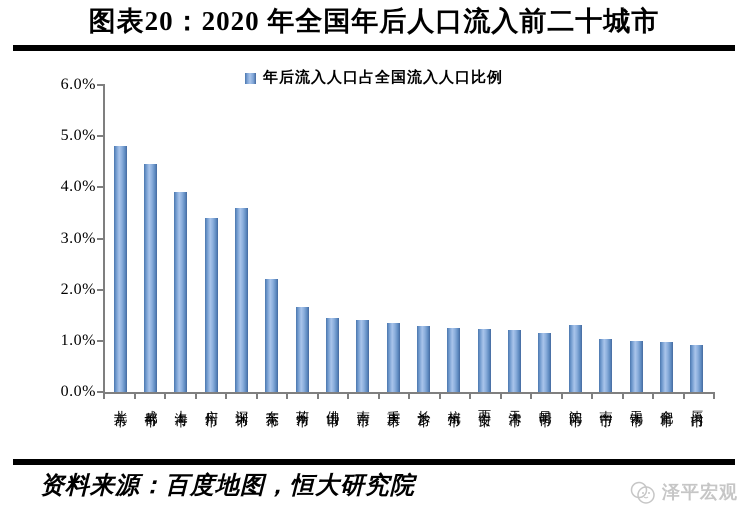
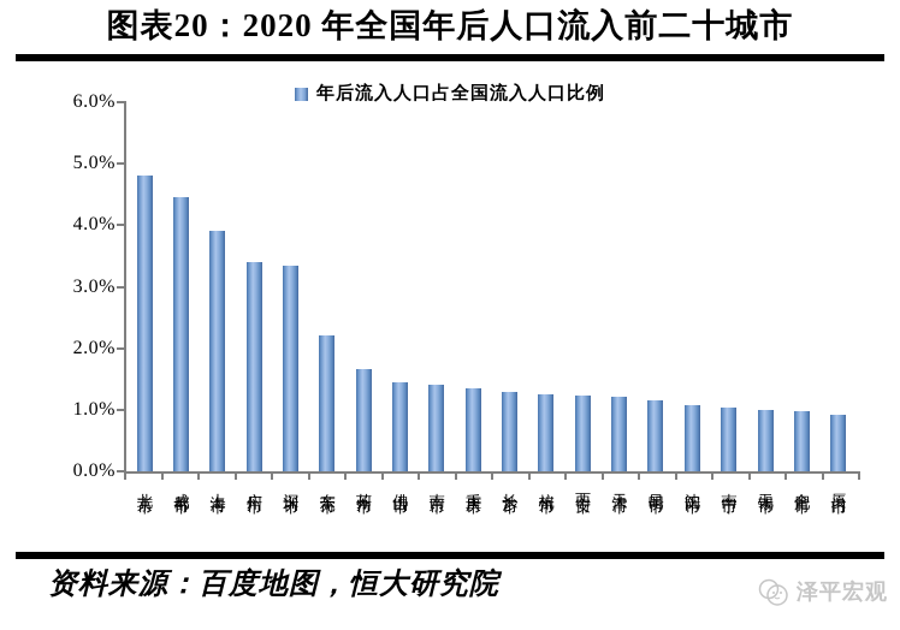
深圳市: 3.6% -> 3.4%
沈阳市: 1.3% -> 1.1%
